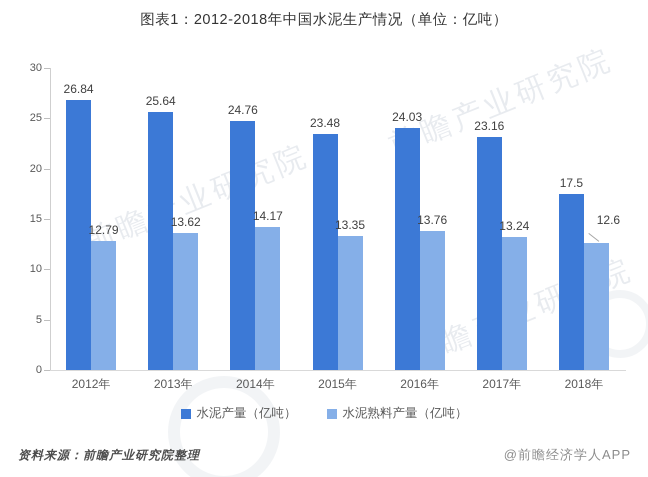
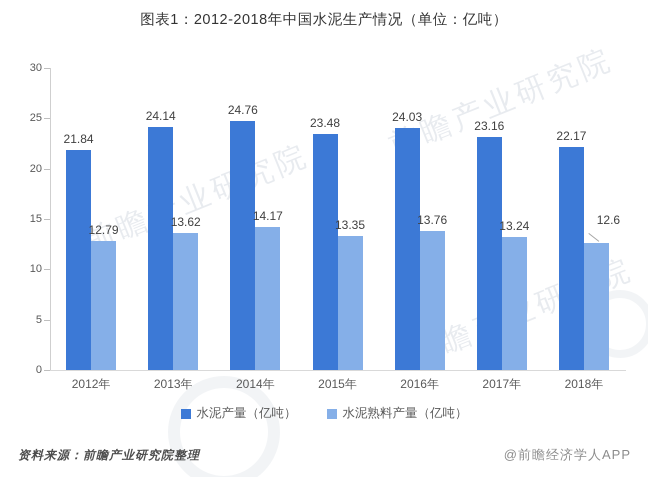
水泥产量（亿吨）/2012年: 26.84 -> 21.84
水泥产量（亿吨）/2013年: 25.64 -> 24.14
水泥产量（亿吨）/2018年: 17.5 -> 22.17
